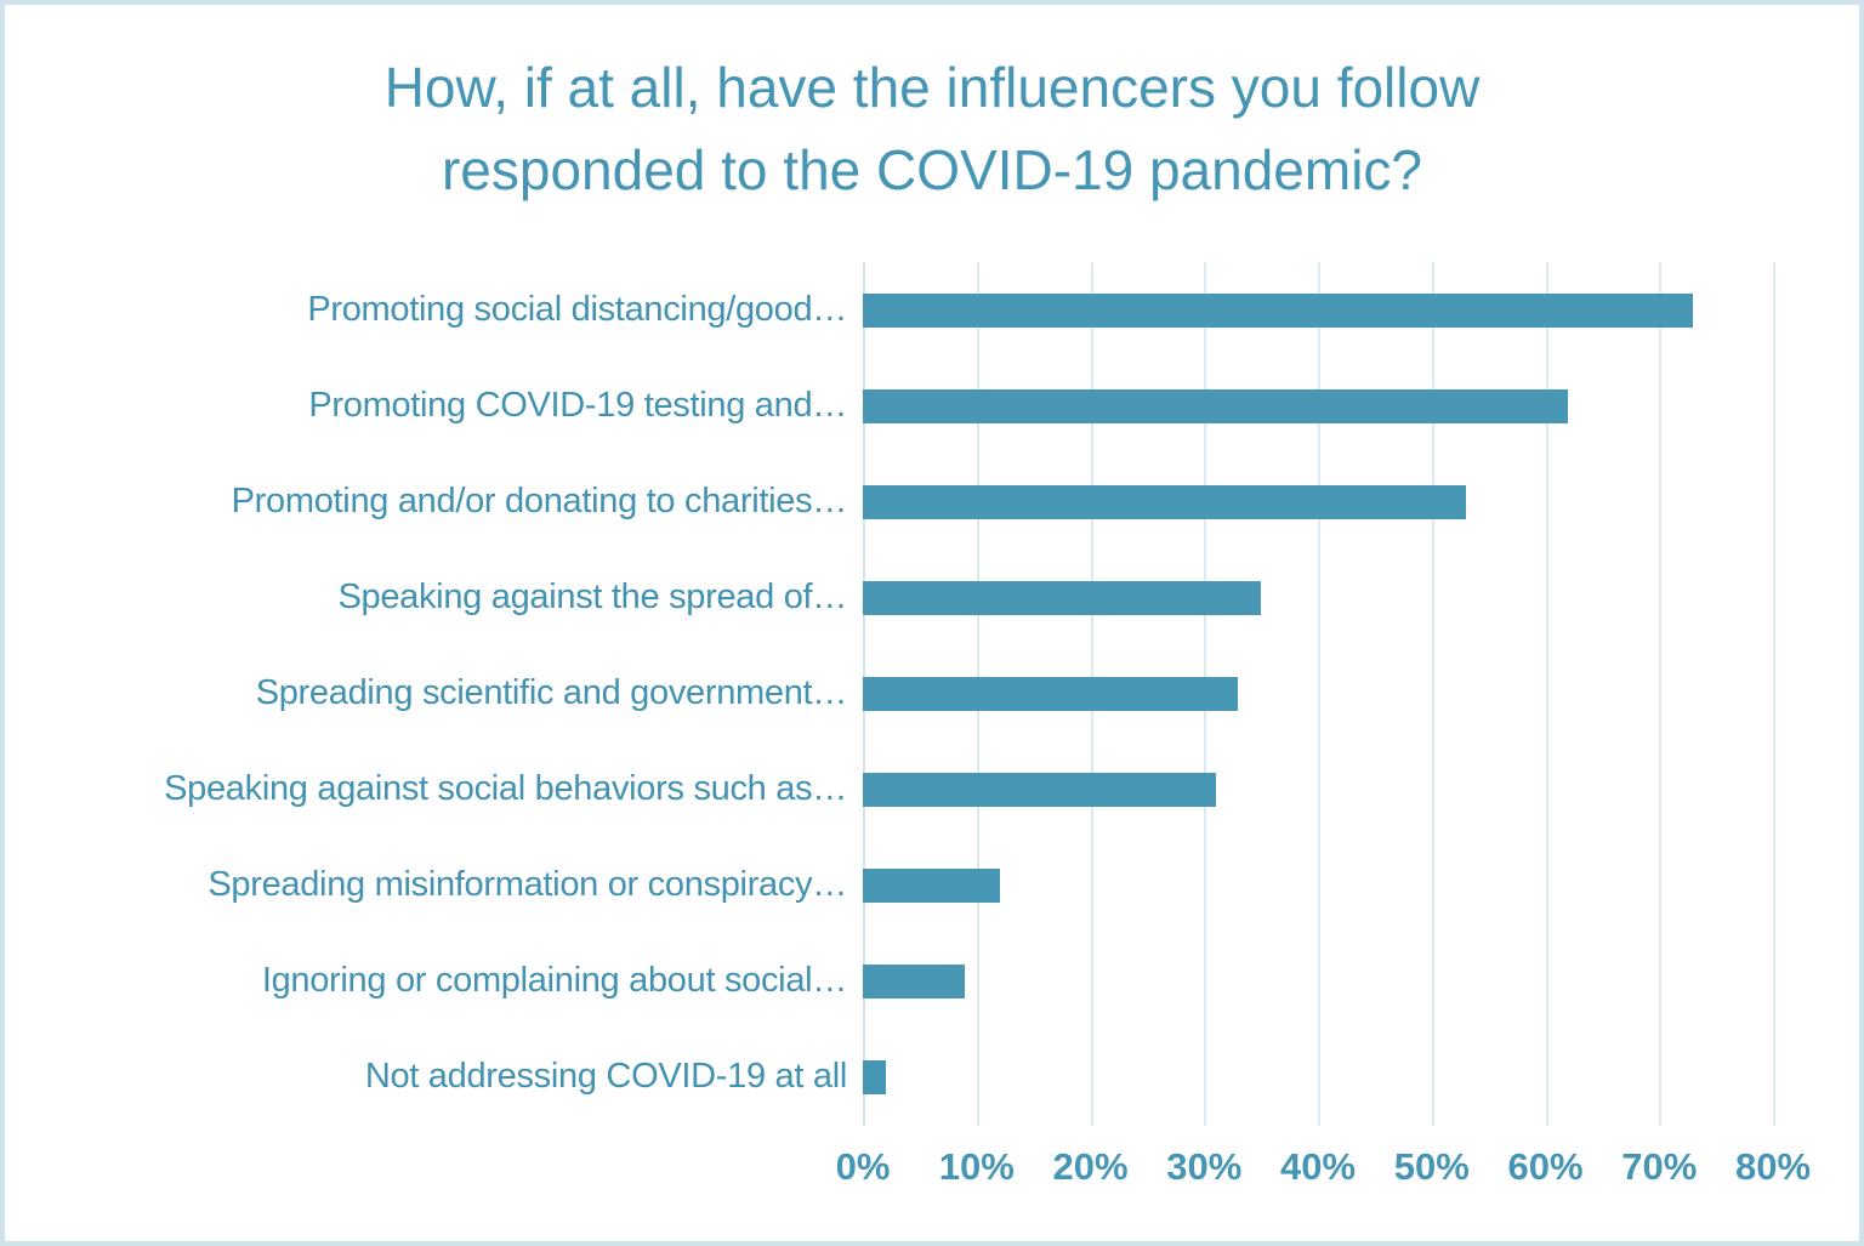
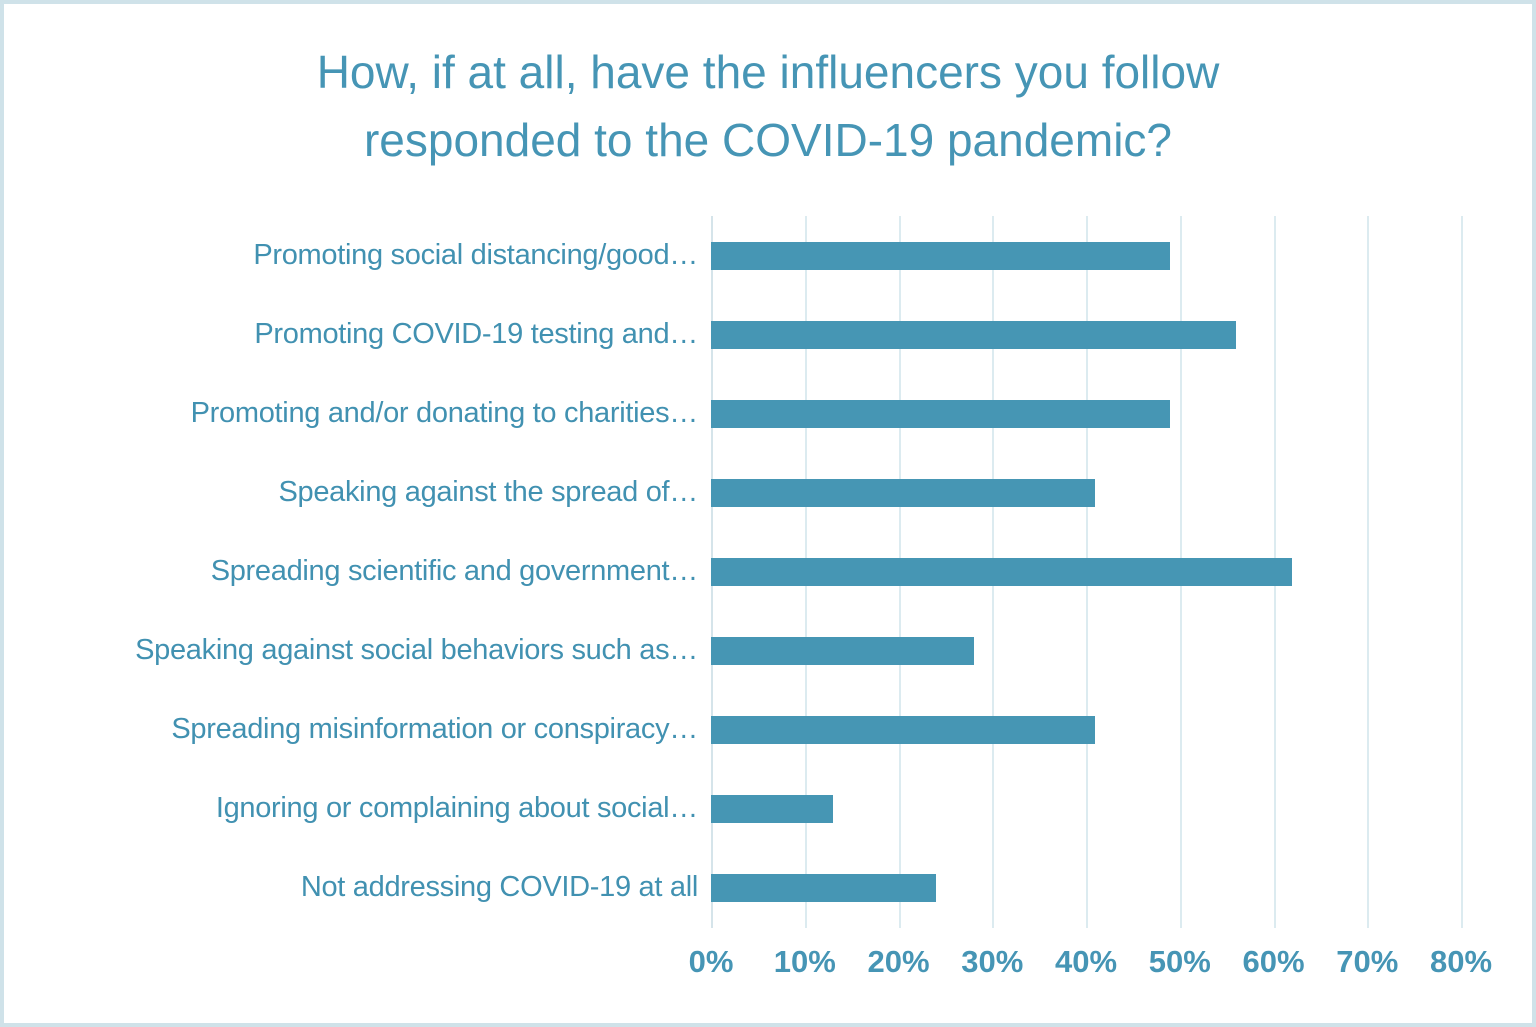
Promoting social distancing/good…: 73% -> 49%
Promoting COVID-19 testing and…: 62% -> 56%
Promoting and/or donating to charities…: 53% -> 49%
Speaking against the spread of…: 35% -> 41%
Spreading scientific and government…: 33% -> 62%
Speaking against social behaviors such as…: 31% -> 28%
Spreading misinformation or conspiracy…: 12% -> 41%
Ignoring or complaining about social…: 9% -> 13%
Not addressing COVID-19 at all: 2% -> 24%
